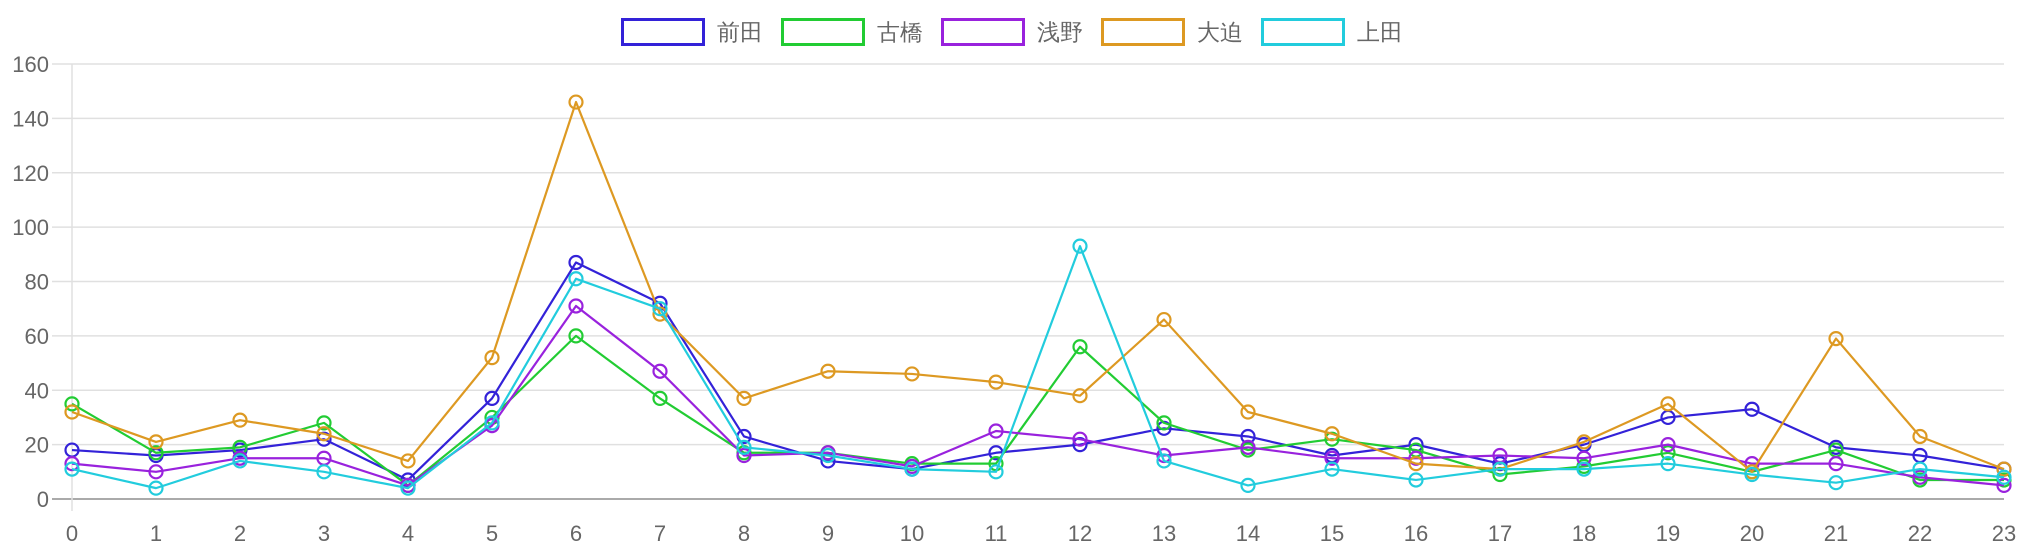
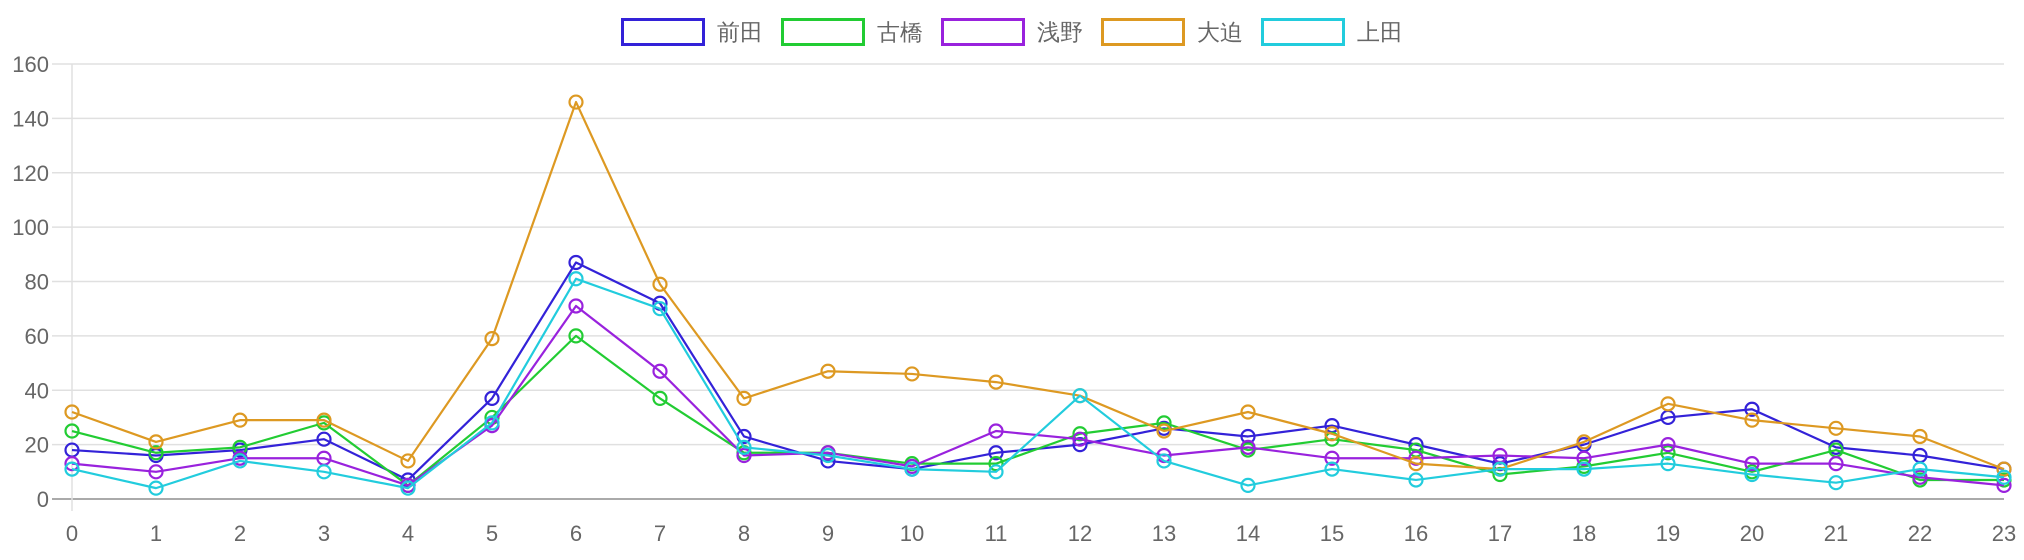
古橋/0: 35 -> 25
大迫/3: 24 -> 29
大迫/5: 52 -> 59
大迫/7: 68 -> 79
古橋/12: 56 -> 24
上田/12: 93 -> 38
大迫/13: 66 -> 25
前田/15: 16 -> 27
大迫/20: 10 -> 29
大迫/21: 59 -> 26
